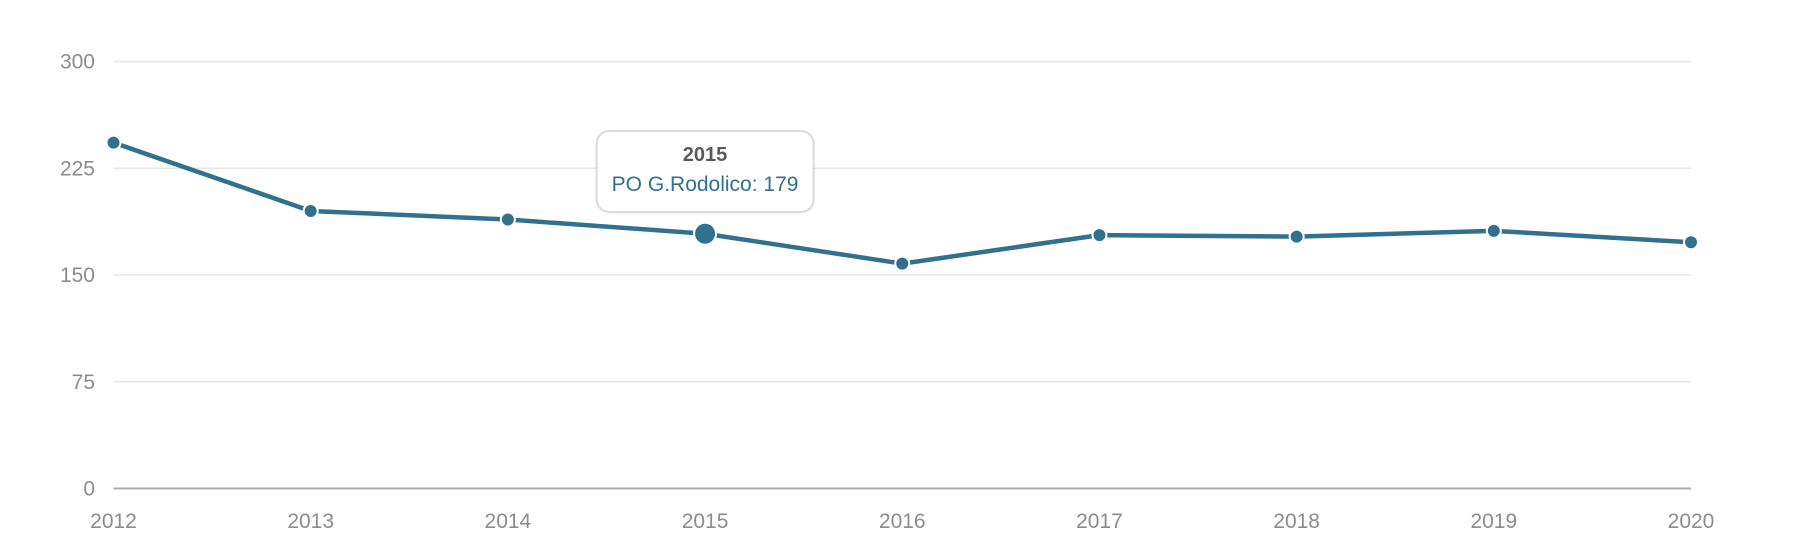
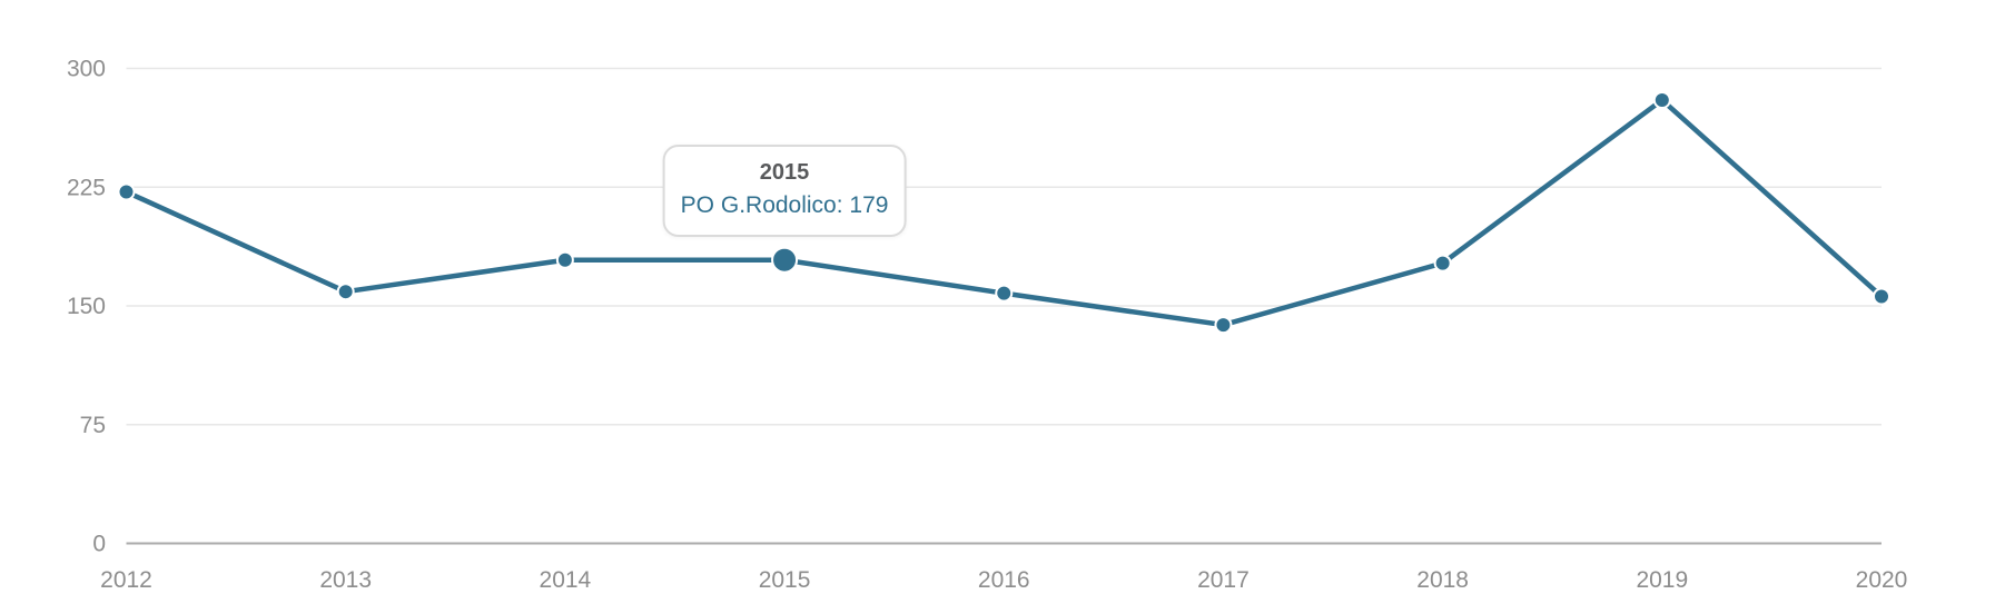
2012: 243 -> 222
2013: 195 -> 159
2014: 189 -> 179
2017: 178 -> 138
2019: 181 -> 280
2020: 173 -> 156
